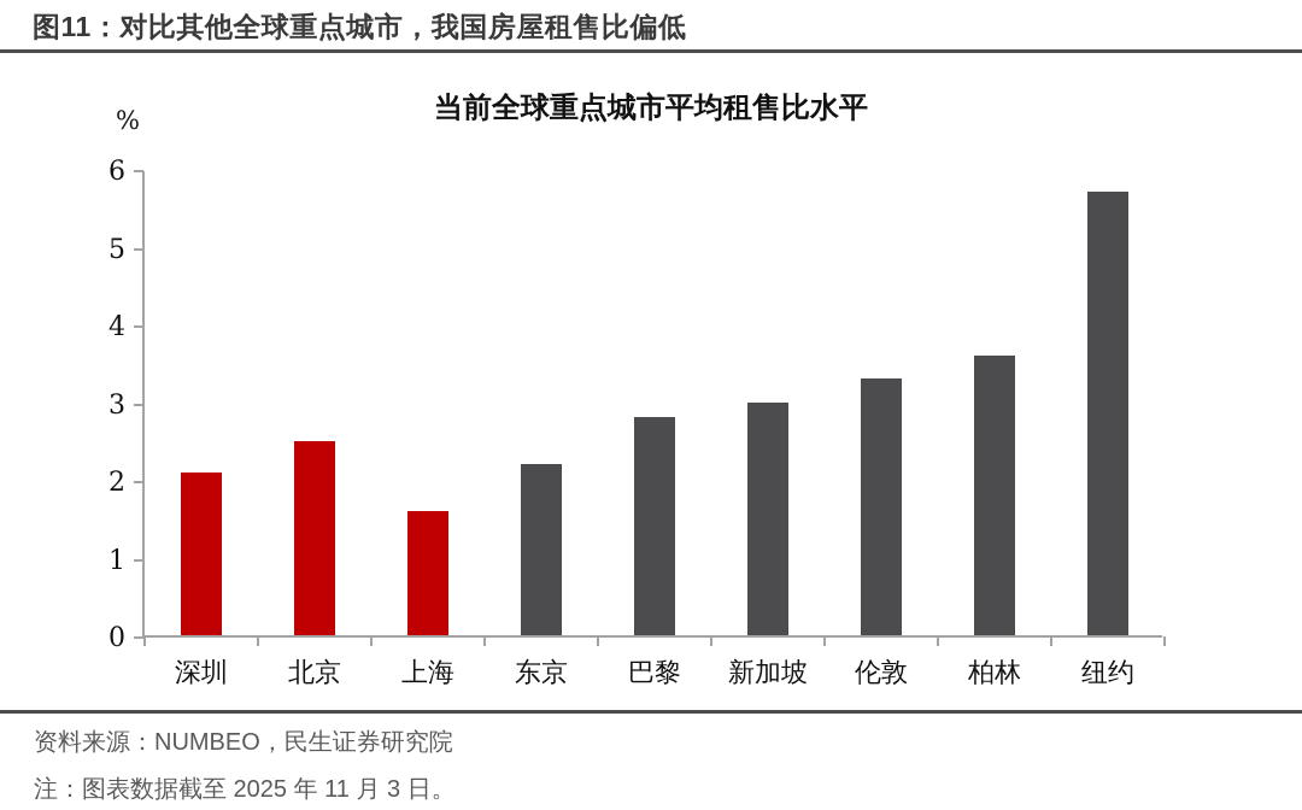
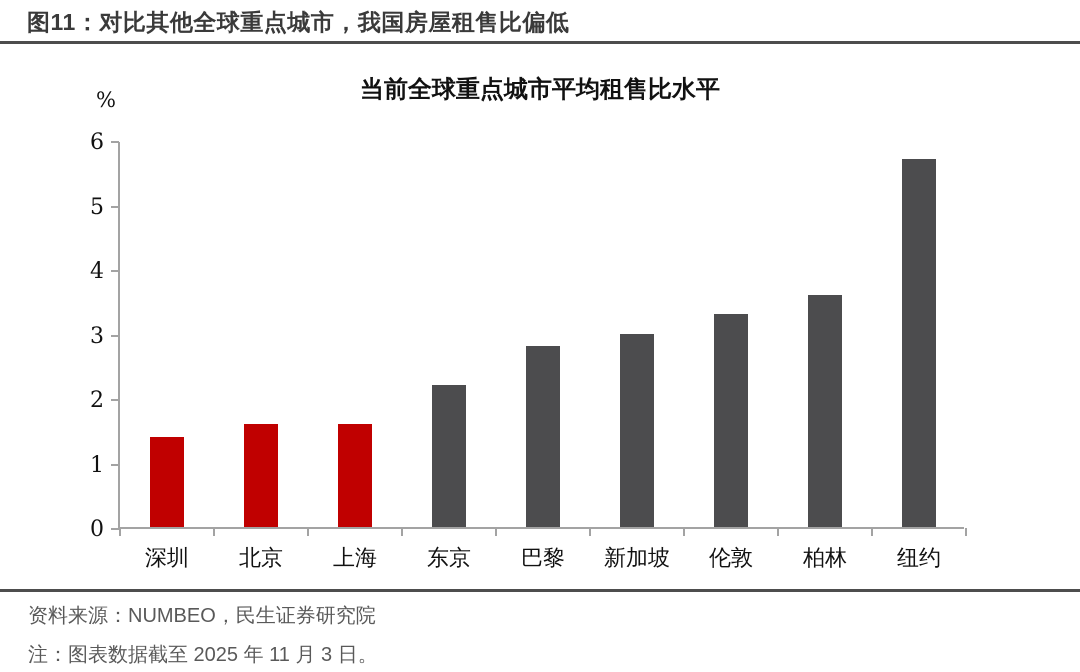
深圳: 2.1 -> 1.4
北京: 2.5 -> 1.6
